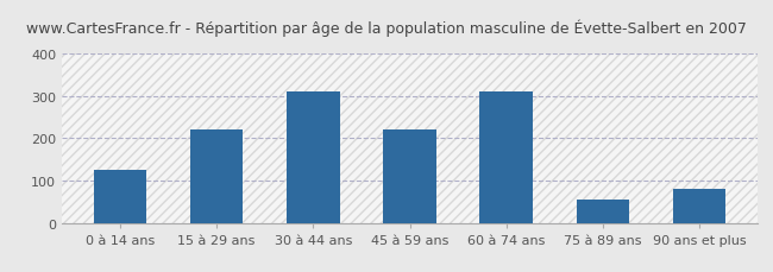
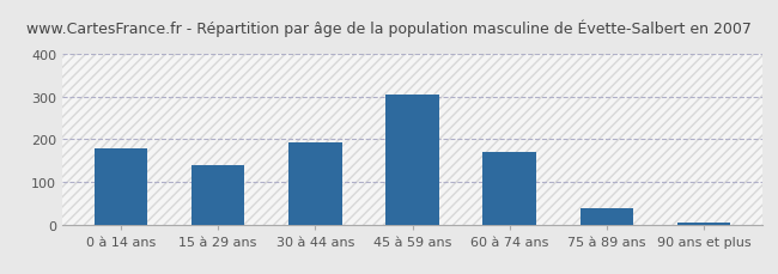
0 à 14 ans: 125 -> 179
15 à 29 ans: 220 -> 140
30 à 44 ans: 310 -> 192
45 à 59 ans: 220 -> 304
60 à 74 ans: 310 -> 170
75 à 89 ans: 55 -> 38
90 ans et plus: 80 -> 5
